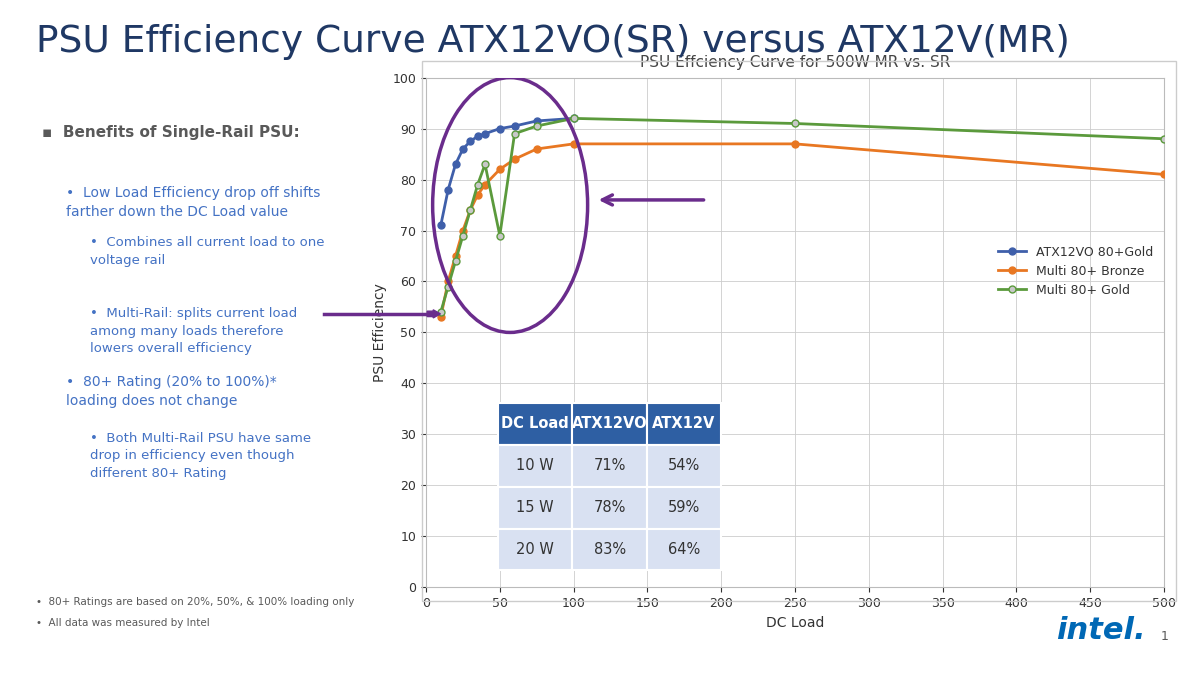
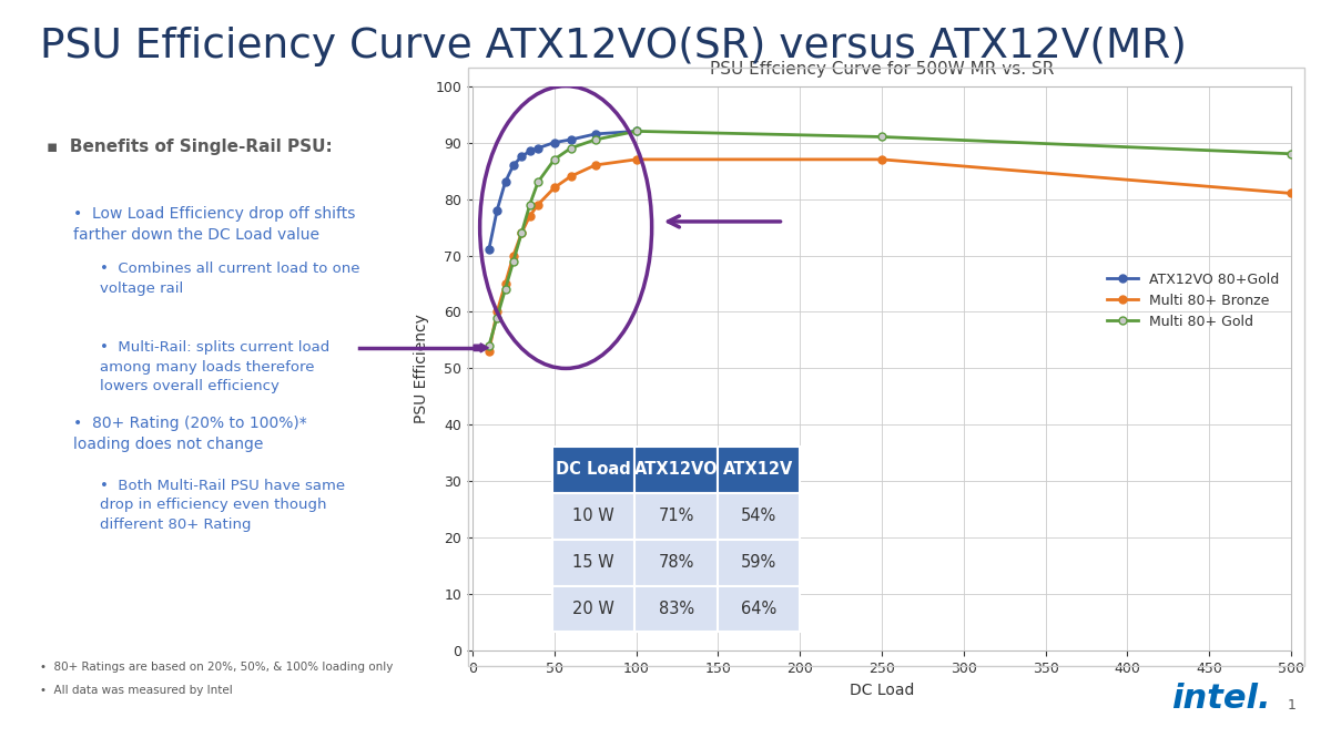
Multi 80+ Gold/50: 69.0 -> 87.0
